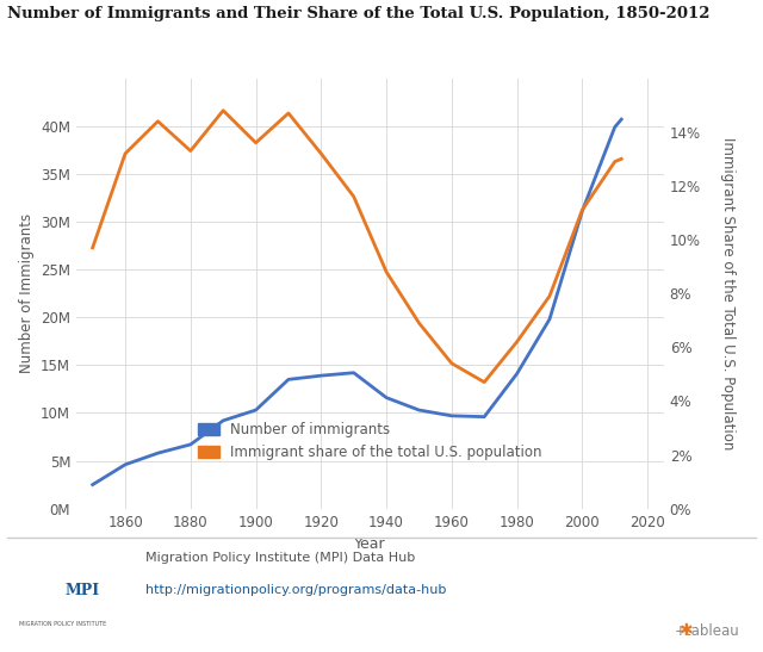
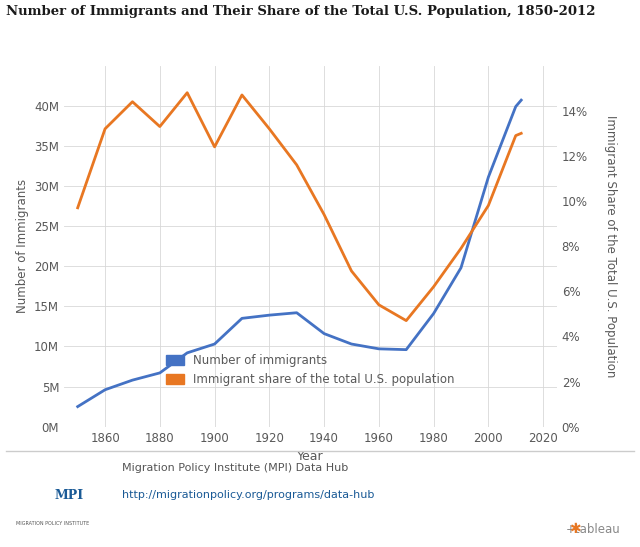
Immigrant share of the total U.S. population/1900: 13.6% -> 12.4%
Immigrant share of the total U.S. population/1940: 8.8% -> 9.4%
Immigrant share of the total U.S. population/2000: 11.1% -> 9.8%
